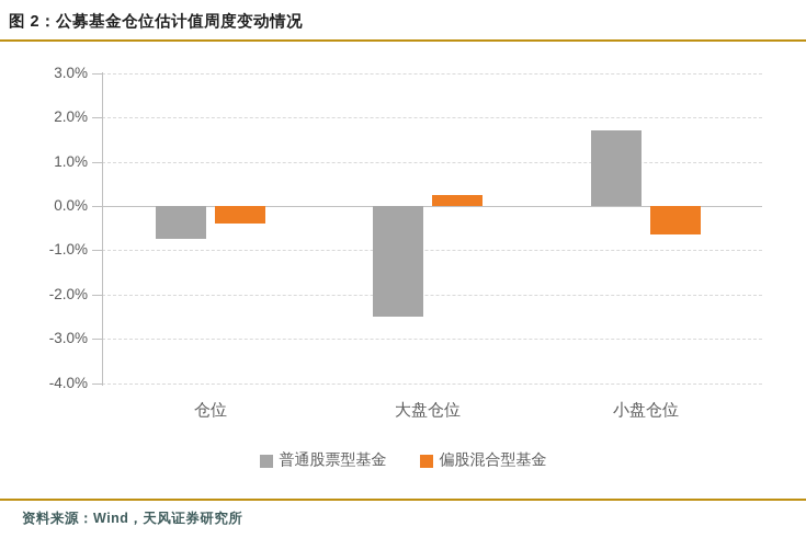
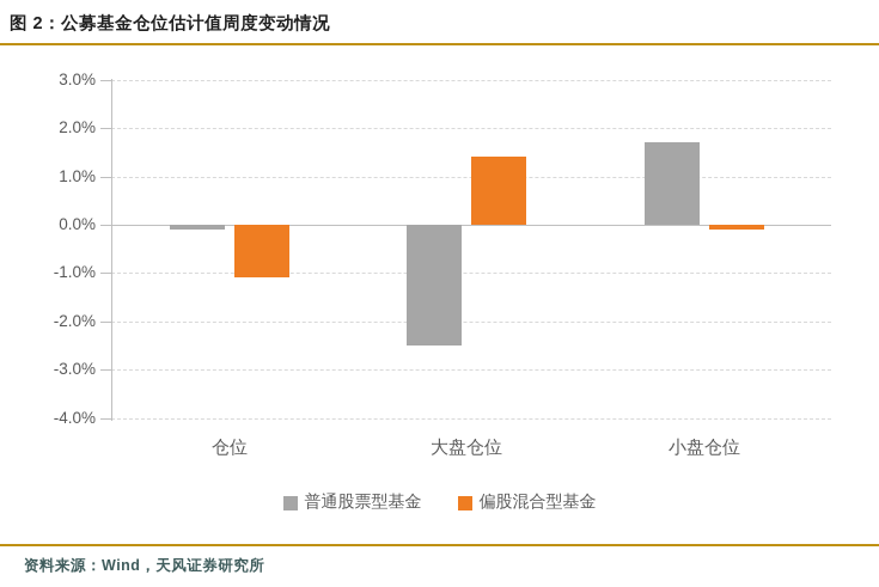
普通股票型基金/仓位: -0.8% -> -0.1%
偏股混合型基金/仓位: -0.4% -> -1.1%
偏股混合型基金/大盘仓位: 0.2% -> 1.4%
偏股混合型基金/小盘仓位: -0.7% -> -0.1%
